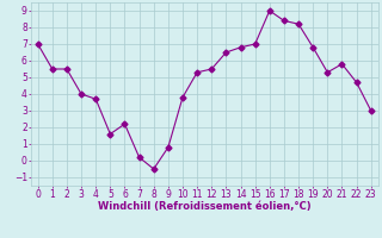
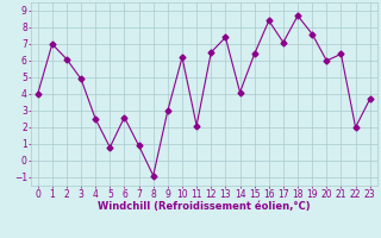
0: 7.0 -> 4.0
1: 5.5 -> 7.0
2: 5.5 -> 6.1
3: 4.0 -> 4.9
4: 3.7 -> 2.5
5: 1.6 -> 0.8
6: 2.2 -> 2.6
7: 0.2 -> 0.9
8: -0.5 -> -0.9
9: 0.8 -> 3.0
10: 3.8 -> 6.2
11: 5.3 -> 2.1
12: 5.5 -> 6.5
13: 6.5 -> 7.4
14: 6.8 -> 4.1
15: 7.0 -> 6.4
16: 9.0 -> 8.4
17: 8.4 -> 7.1
18: 8.2 -> 8.7
19: 6.8 -> 7.6
20: 5.3 -> 6.0
21: 5.8 -> 6.4
22: 4.7 -> 2.0
23: 3.0 -> 3.7
